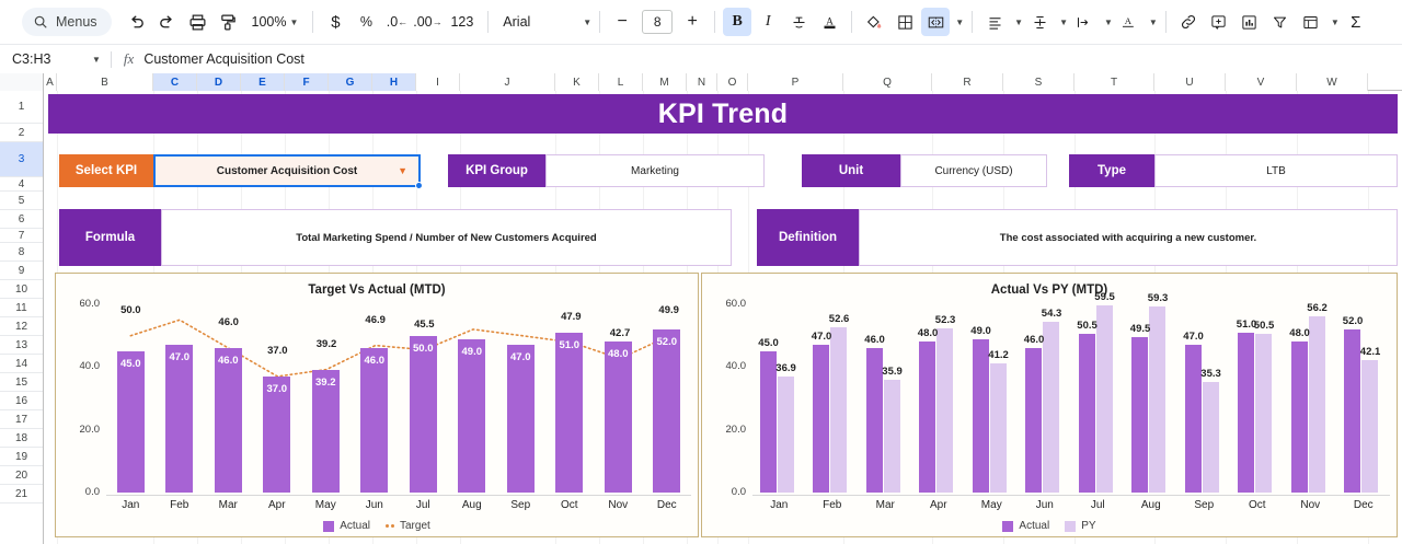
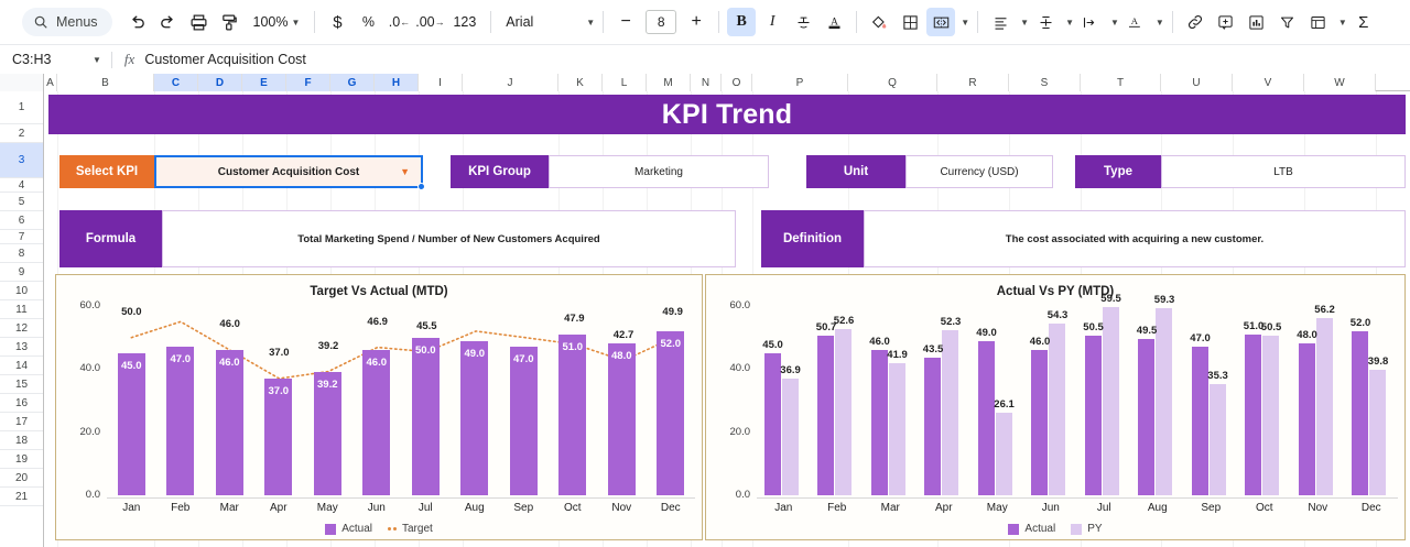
Actual Vs PY (MTD)/Actual/Feb: 47.0 -> 50.7
Actual Vs PY (MTD)/PY/Mar: 35.9 -> 41.9
Actual Vs PY (MTD)/Actual/Apr: 48.0 -> 43.5
Actual Vs PY (MTD)/PY/May: 41.2 -> 26.1
Actual Vs PY (MTD)/PY/Dec: 42.1 -> 39.8
